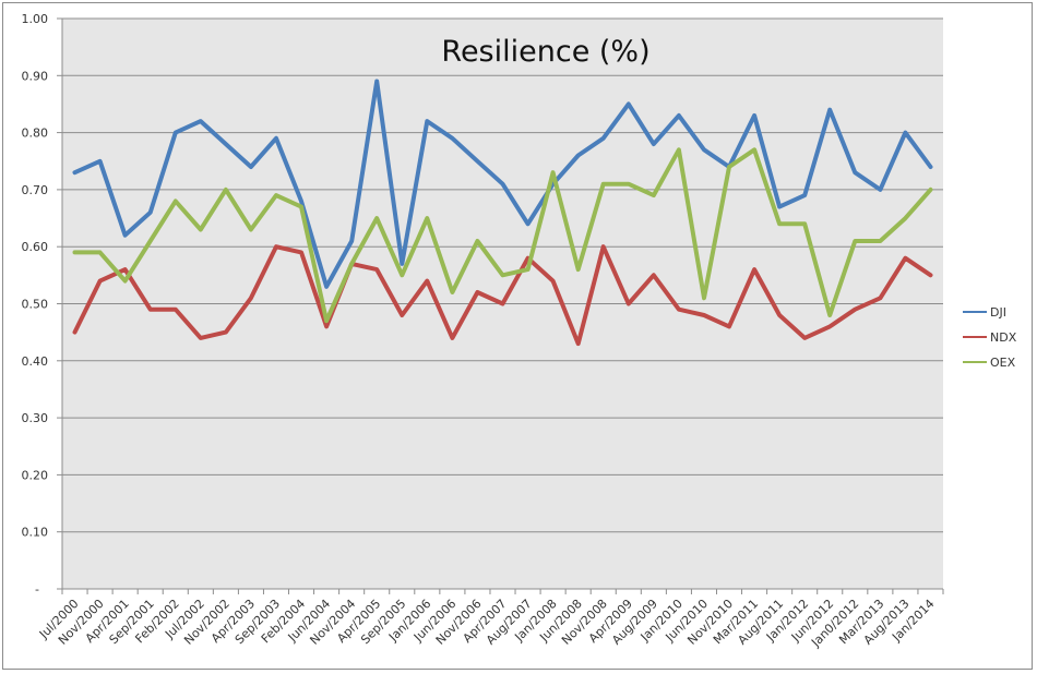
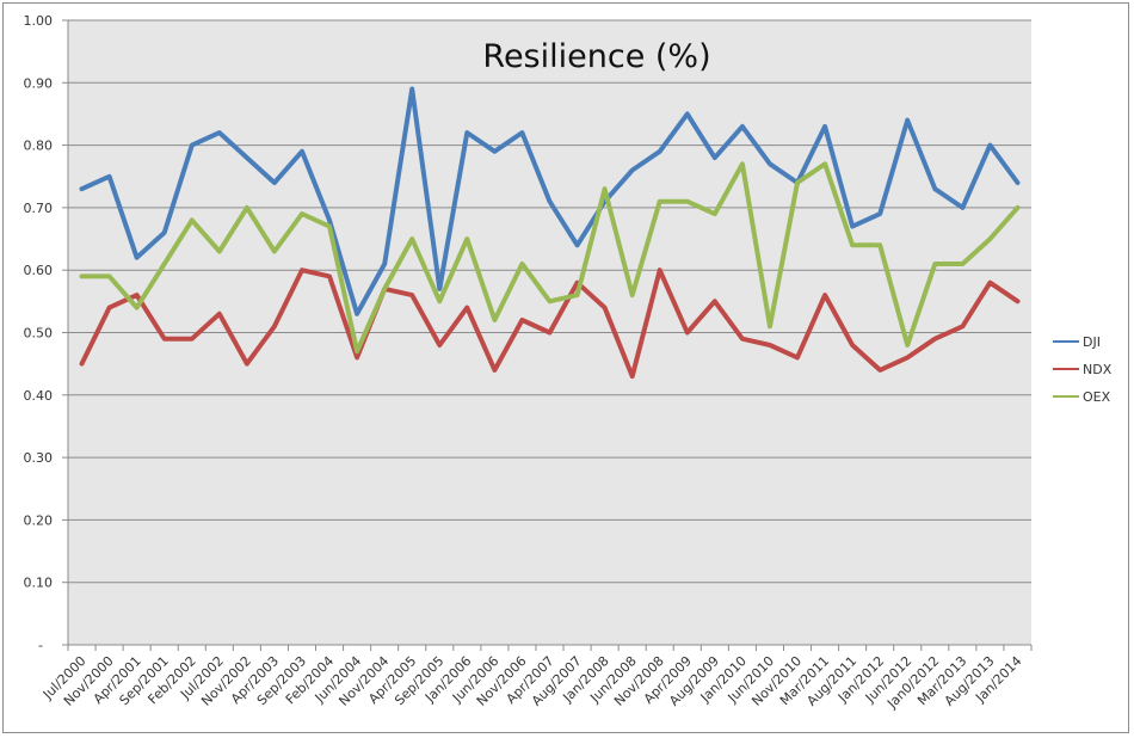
NDX/Jul/2002: 0.44 -> 0.53
DJI/Nov/2006: 0.75 -> 0.82
